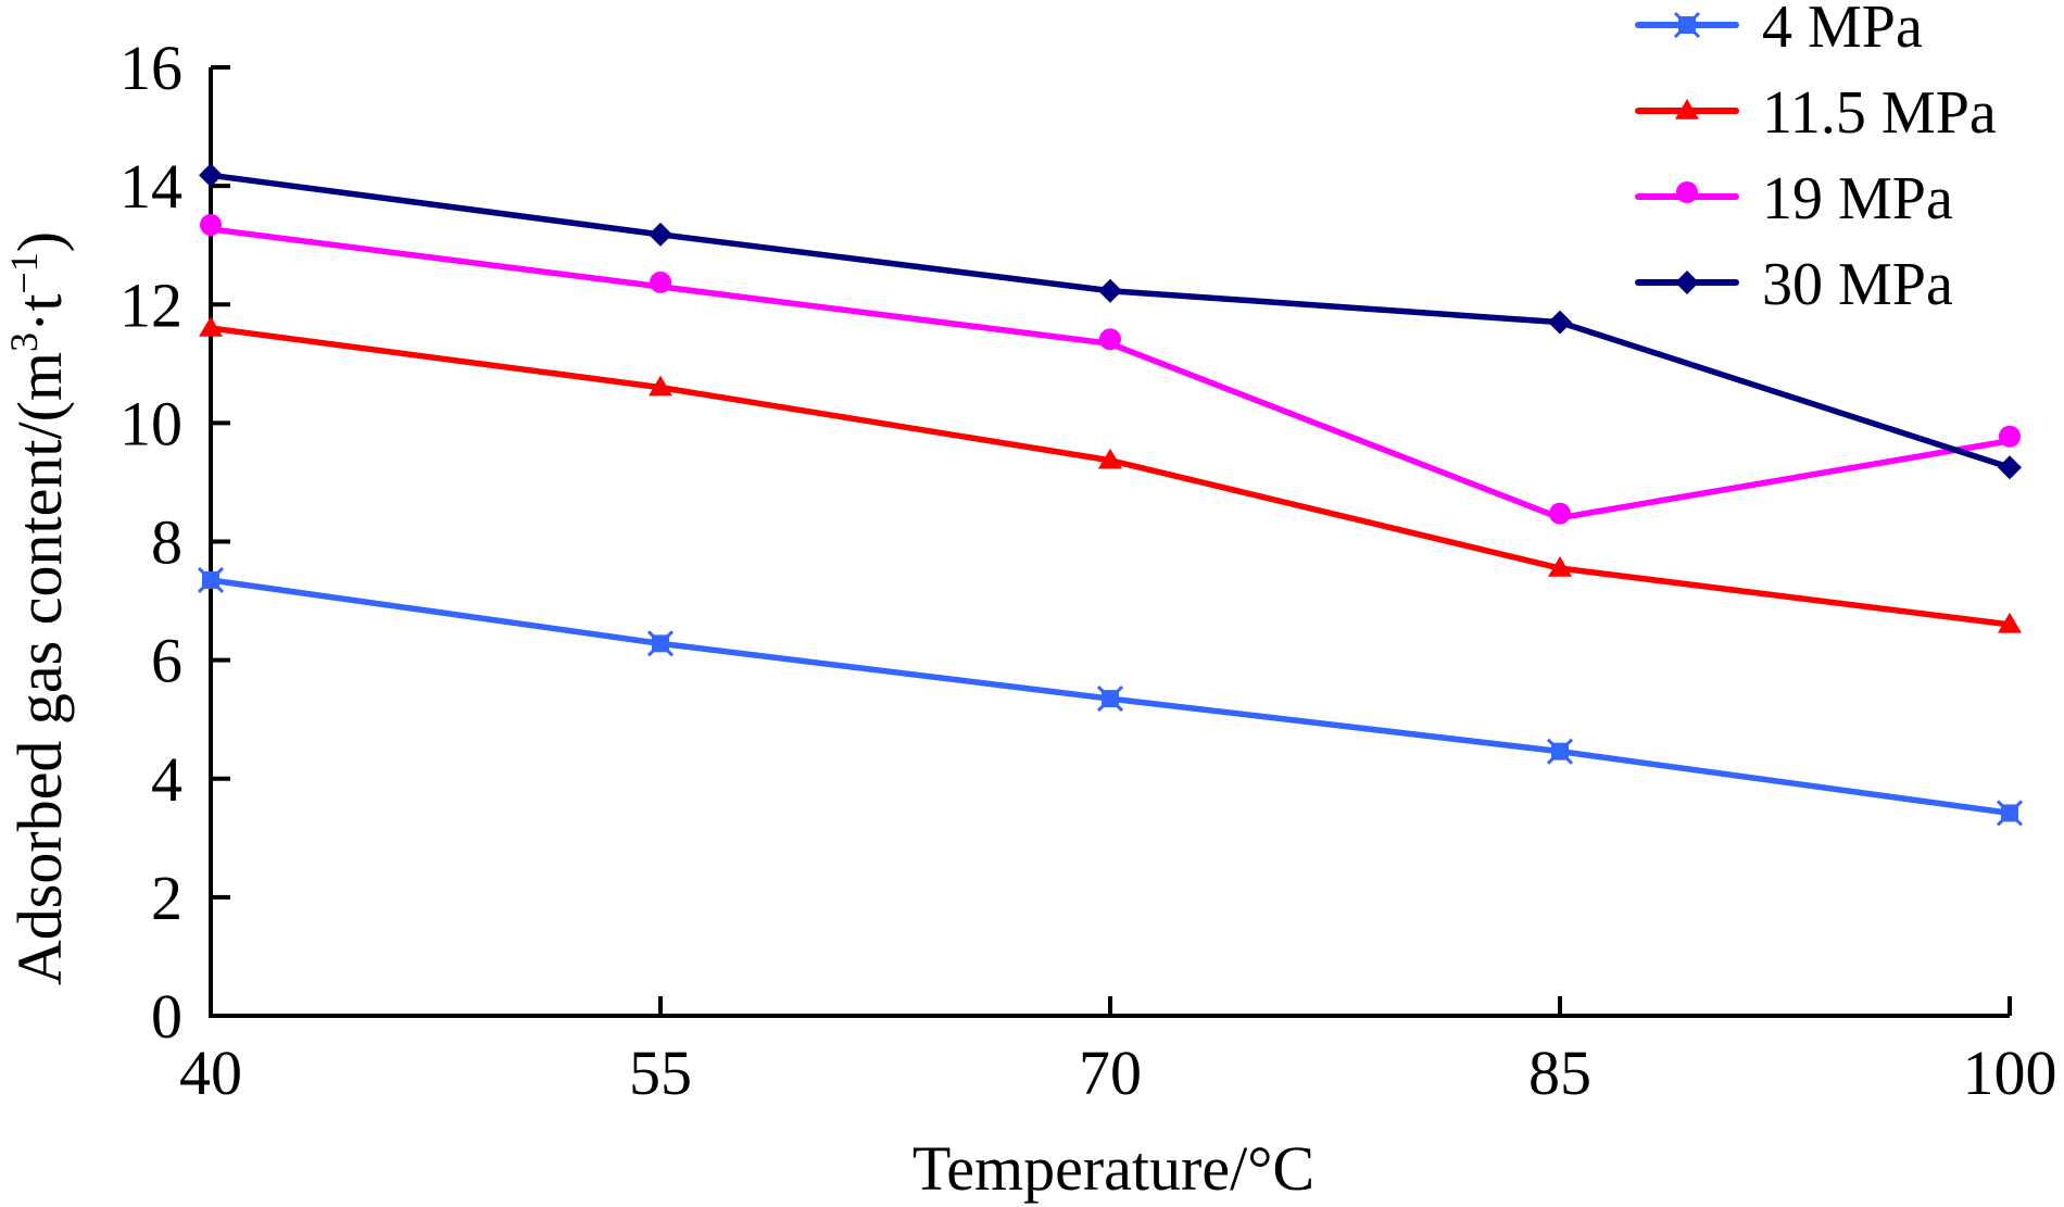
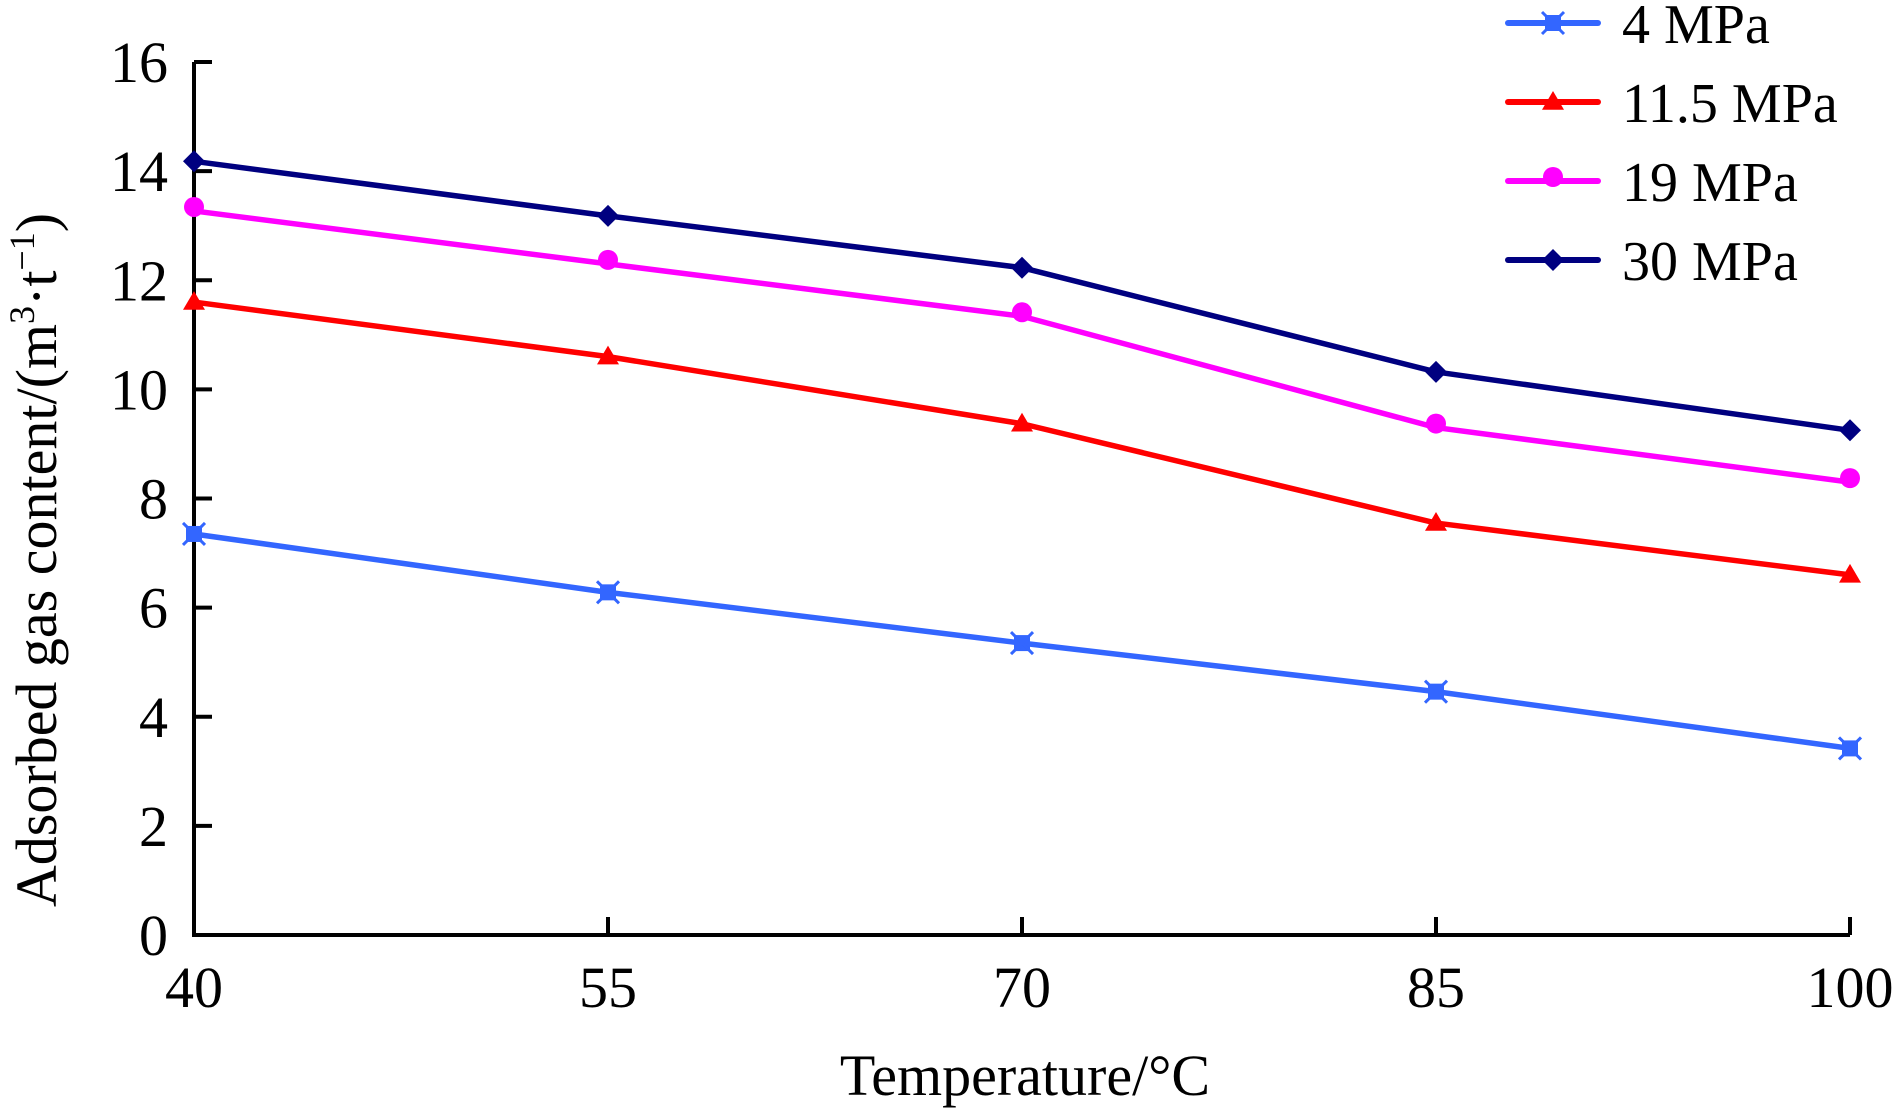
19 MPa/85: 8.4 -> 9.3
30 MPa/85: 11.7 -> 10.3
19 MPa/100: 9.7 -> 8.3
